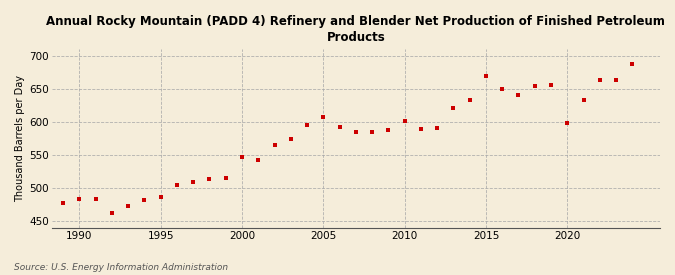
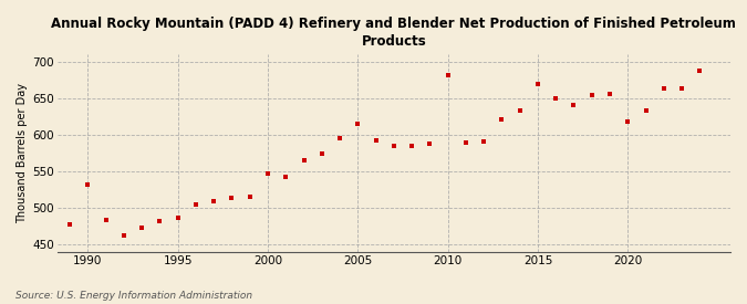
1990: 484 -> 532
2005: 607 -> 616
2010: 601 -> 682
2020: 598 -> 618
